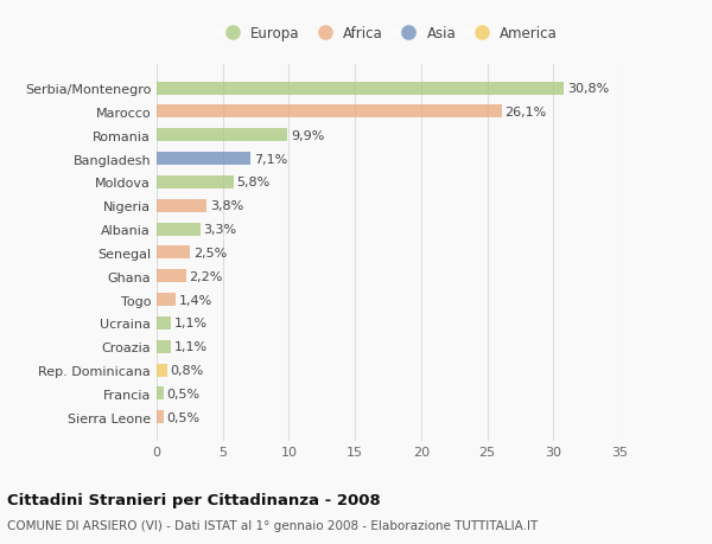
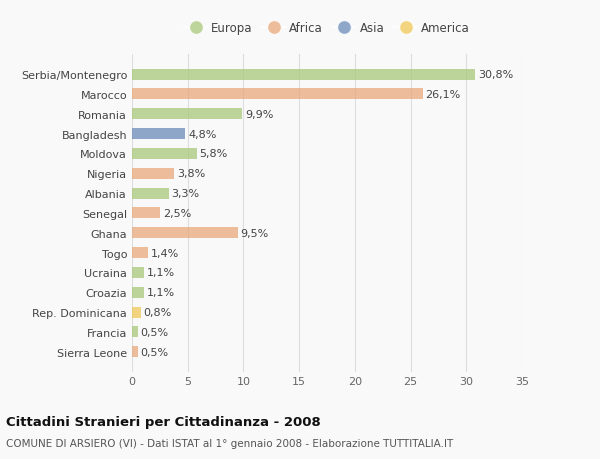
Bangladesh: 7,1% -> 4,8%
Ghana: 2,2% -> 9,5%
